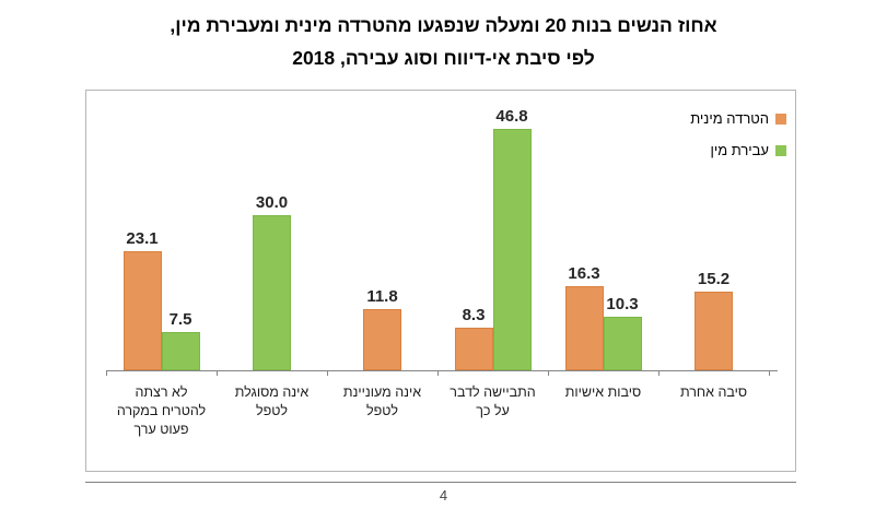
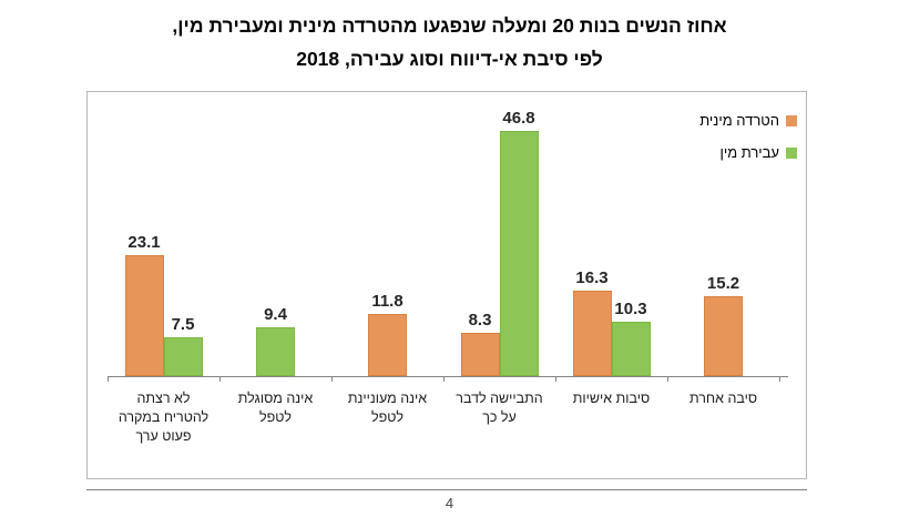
עבירת מין/אינה מסוגלת לטפל: 30.0 -> 9.4
